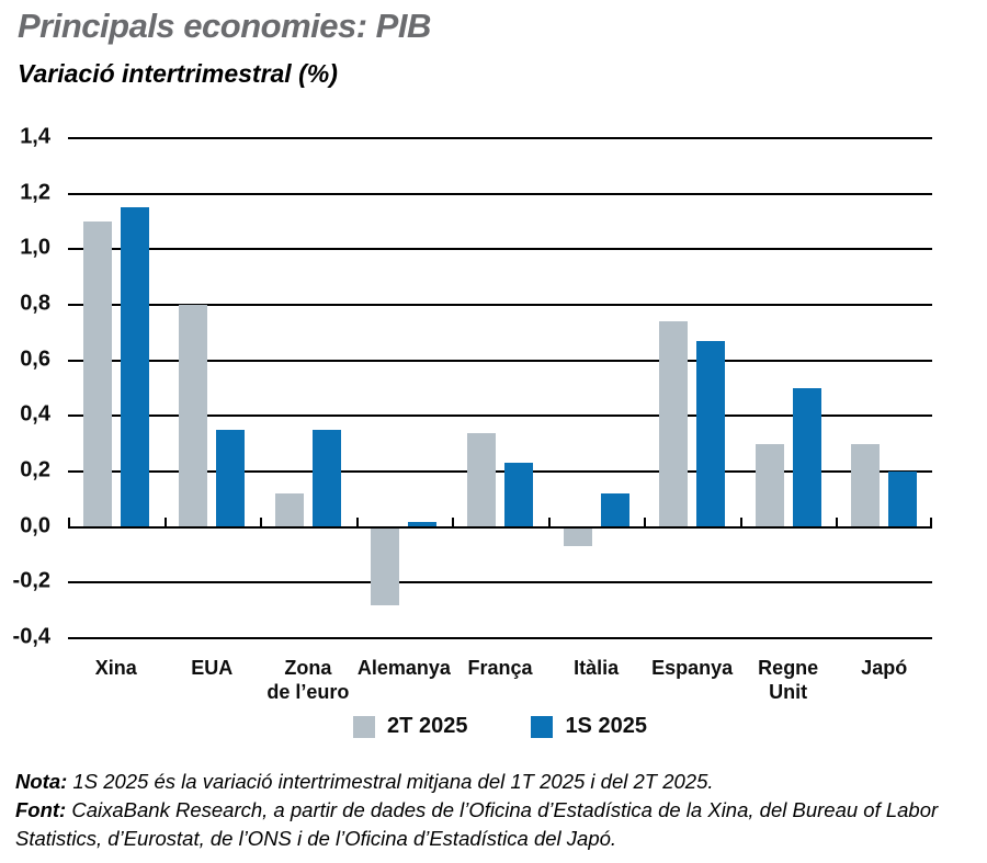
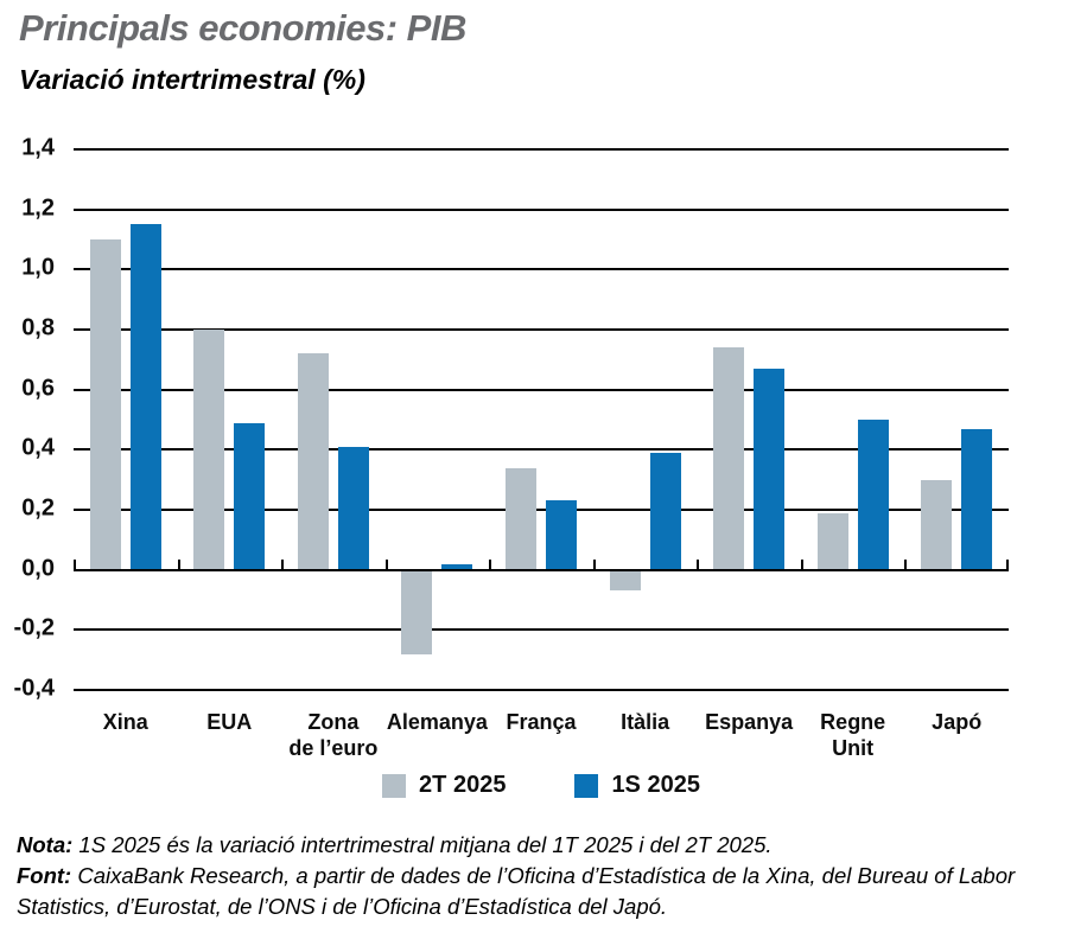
1S 2025/EUA: 0,35 -> 0,49
2T 2025/Zona de l’euro: 0,12 -> 0,72
1S 2025/Zona de l’euro: 0,35 -> 0,41
1S 2025/Itàlia: 0,12 -> 0,39
2T 2025/Regne Unit: 0,30 -> 0,19
1S 2025/Japó: 0,20 -> 0,47
